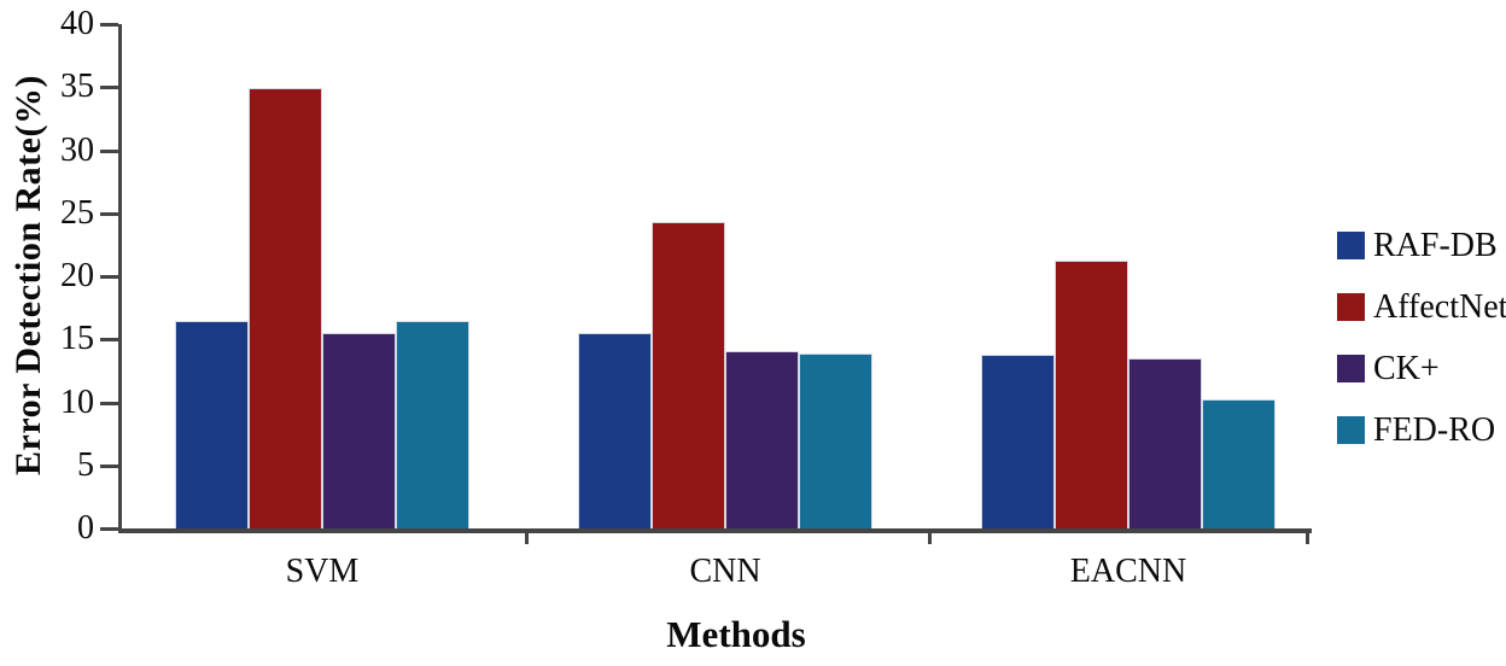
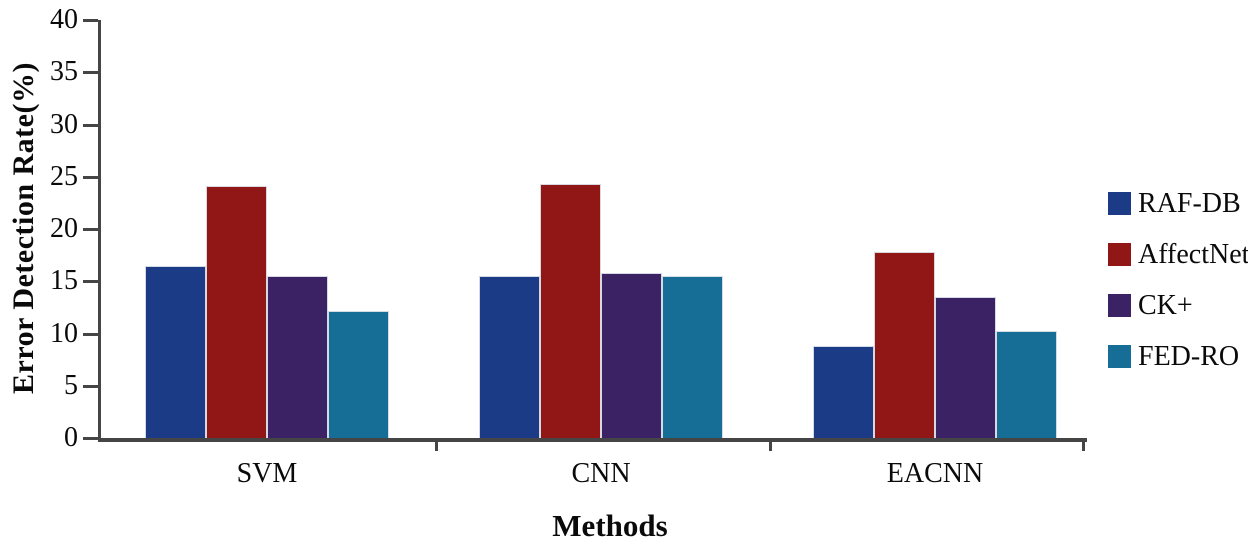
AffectNet/SVM: 34.9 -> 24.1
FED-RO/SVM: 16.5 -> 12.2
CK+/CNN: 14.1 -> 15.8
FED-RO/CNN: 13.9 -> 15.5
RAF-DB/EACNN: 13.8 -> 8.8
AffectNet/EACNN: 21.2 -> 17.8
